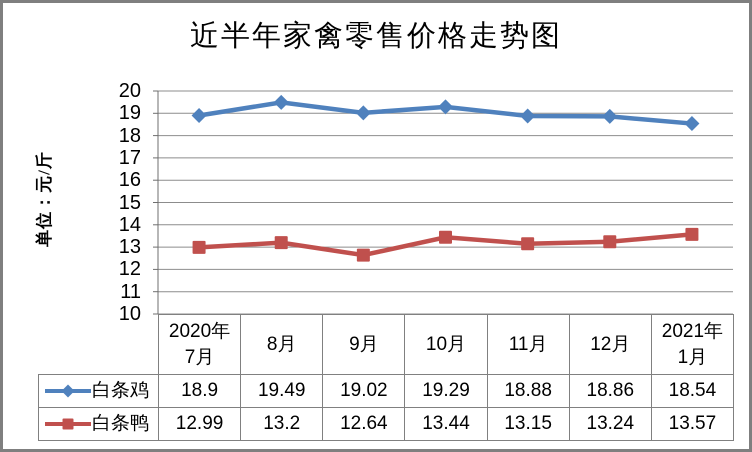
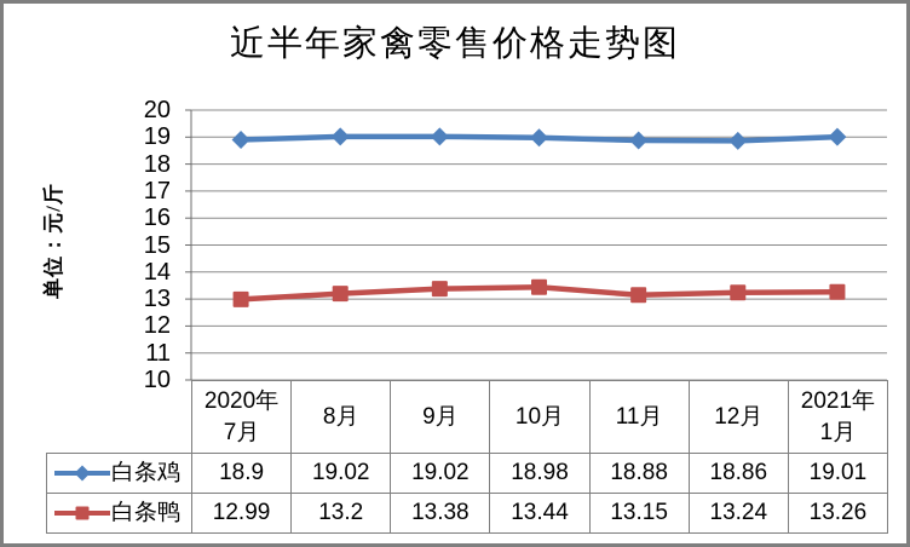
白条鸡/8月: 19.49 -> 19.02
白条鸭/9月: 12.64 -> 13.38
白条鸡/10月: 19.29 -> 18.98
白条鸡/2021年 1月: 18.54 -> 19.01
白条鸭/2021年 1月: 13.57 -> 13.26
